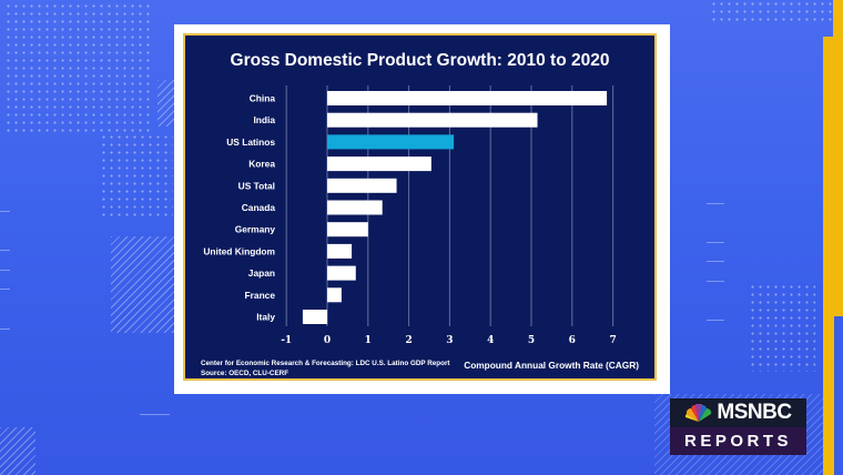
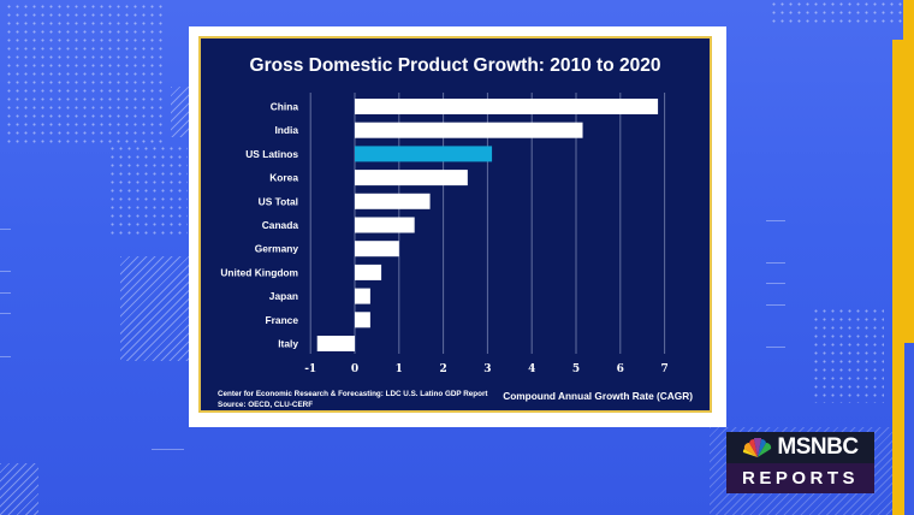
Japan: 0.7 -> 0.3
Italy: -0.6 -> -0.8
